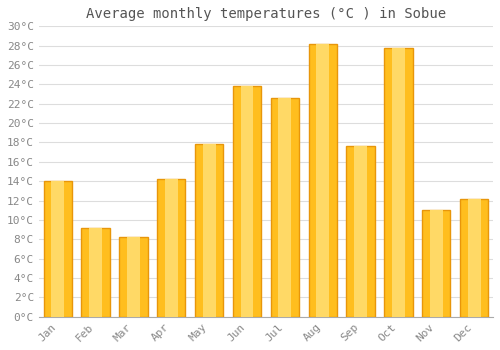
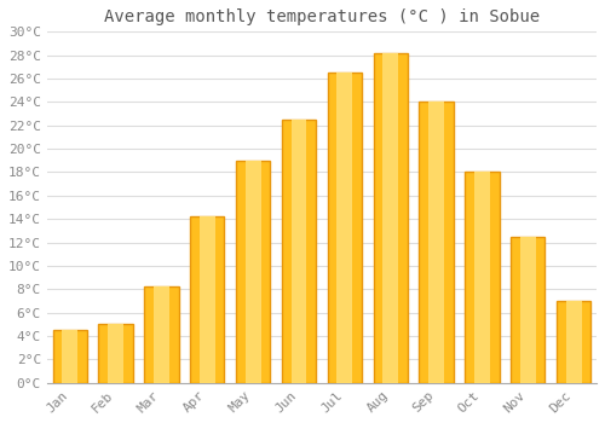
Jan: 14.0°C -> 4.5°C
Feb: 9.2°C -> 5.0°C
May: 17.8°C -> 19.0°C
Jun: 23.8°C -> 22.5°C
Jul: 22.6°C -> 26.5°C
Sep: 17.6°C -> 24.0°C
Oct: 27.8°C -> 18.0°C
Nov: 11.0°C -> 12.5°C
Dec: 12.2°C -> 7.0°C
